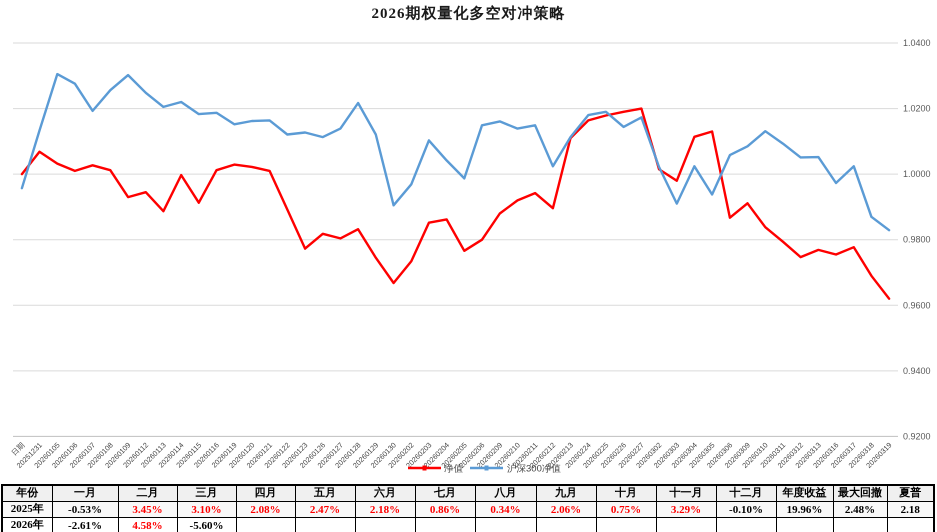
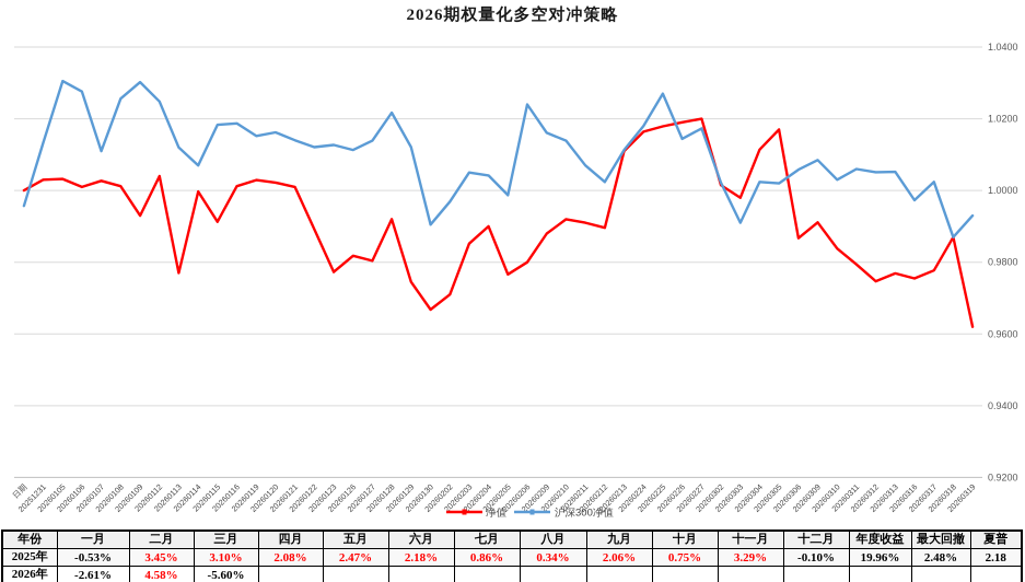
净值/20251231: 1.007 -> 1.003
沪深300净值/20260107: 1.019 -> 1.011
净值/20260112: 0.995 -> 1.004
净值/20260113: 0.989 -> 0.977
沪深300净值/20260113: 1.020 -> 1.012
沪深300净值/20260114: 1.022 -> 1.007
沪深300净值/20260121: 1.016 -> 1.014
净值/20260128: 0.983 -> 0.992
净值/20260202: 0.973 -> 0.971
沪深300净值/20260203: 1.010 -> 1.005
净值/20260204: 0.986 -> 0.990
沪深300净值/20260206: 1.015 -> 1.024
净值/20260211: 0.994 -> 0.991
沪深300净值/20260211: 1.015 -> 1.007
沪深300净值/20260225: 1.019 -> 1.027
净值/20260305: 1.013 -> 1.017
沪深300净值/20260305: 0.994 -> 1.002
沪深300净值/20260310: 1.013 -> 1.003
沪深300净值/20260311: 1.009 -> 1.006
净值/20260318: 0.969 -> 0.987
沪深300净值/20260319: 0.983 -> 0.993
